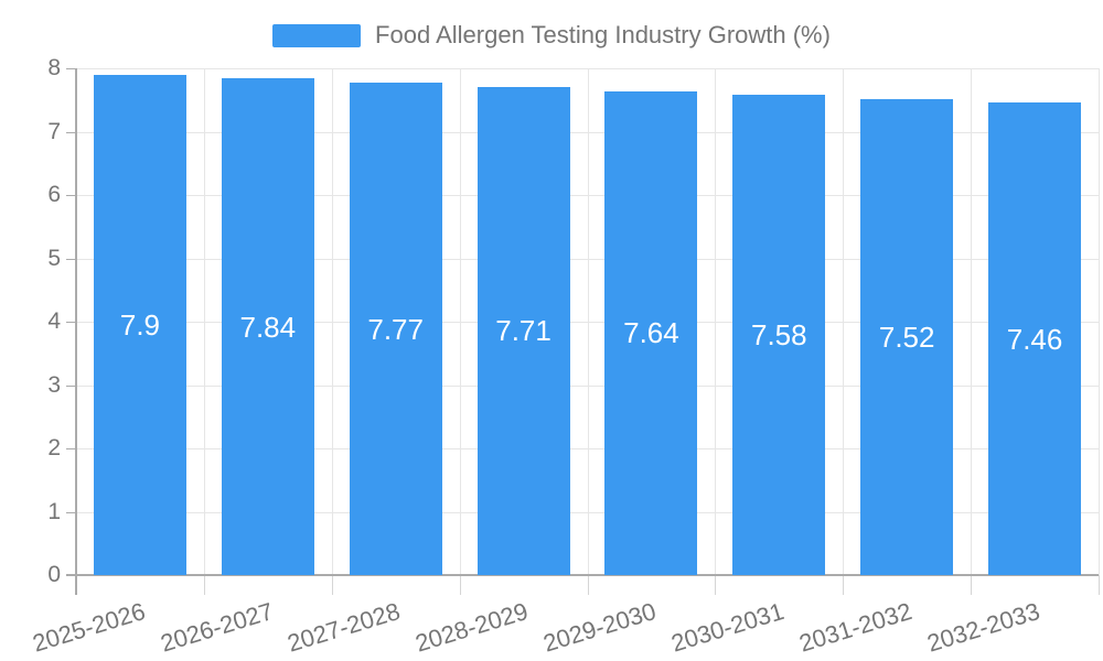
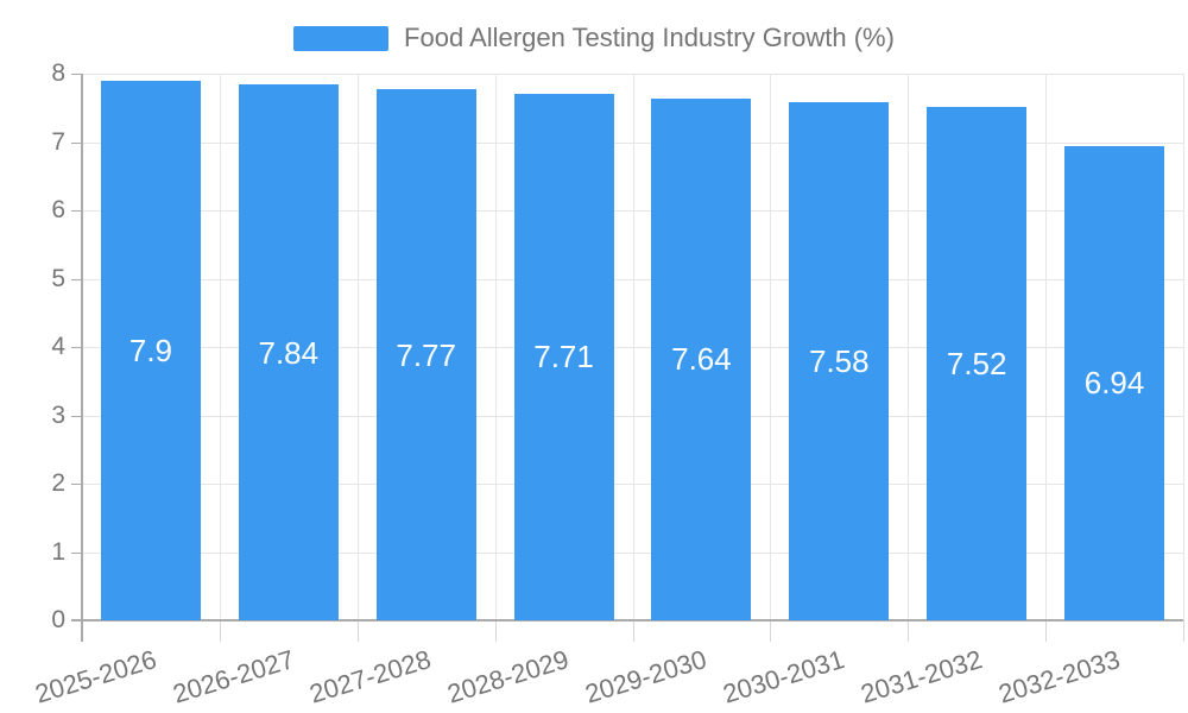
2032-2033: 7.46 -> 6.94
